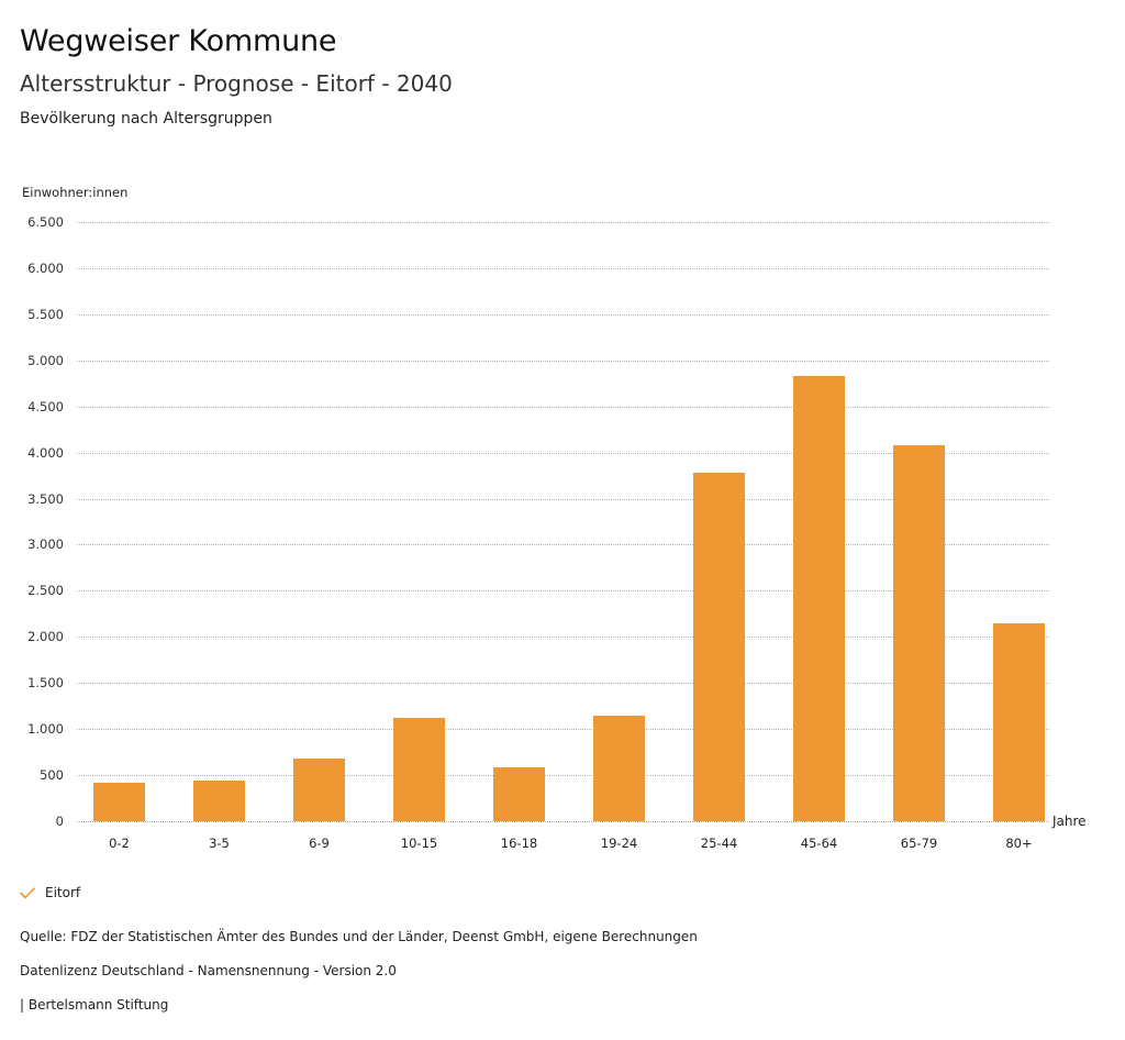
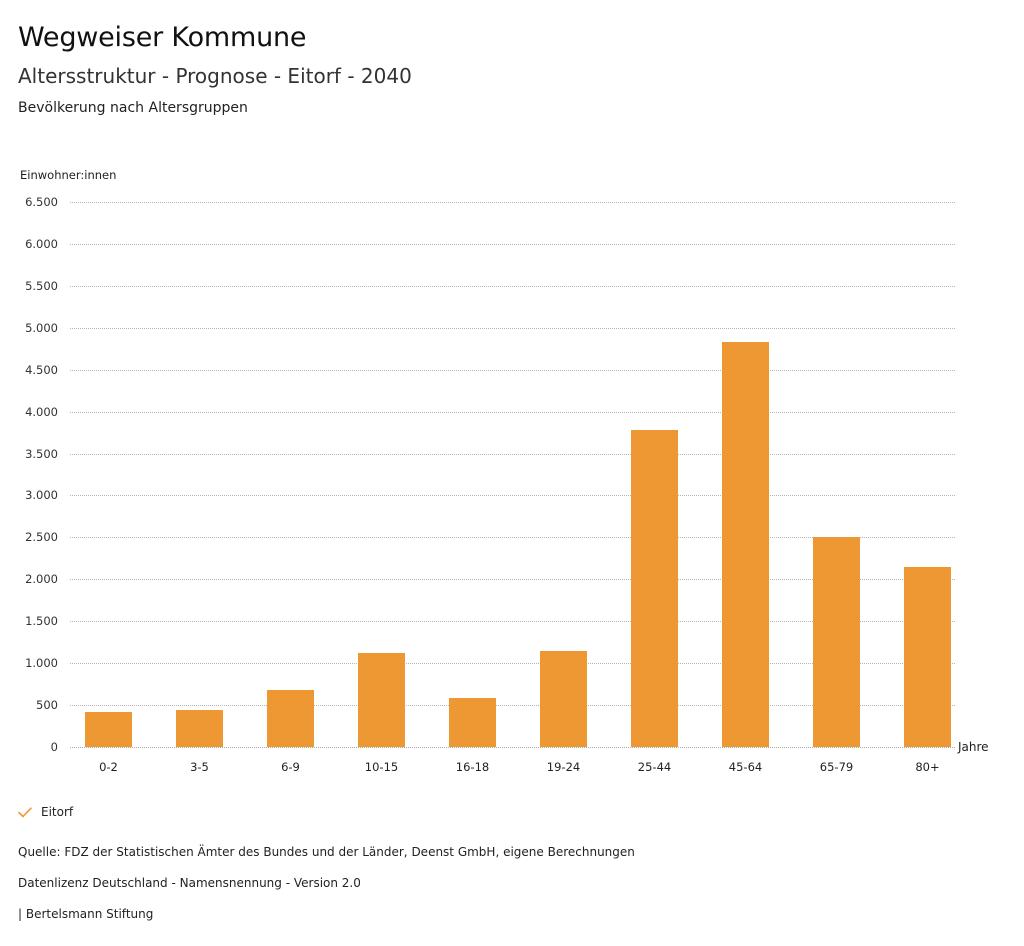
65-79: 4100 -> 2500
